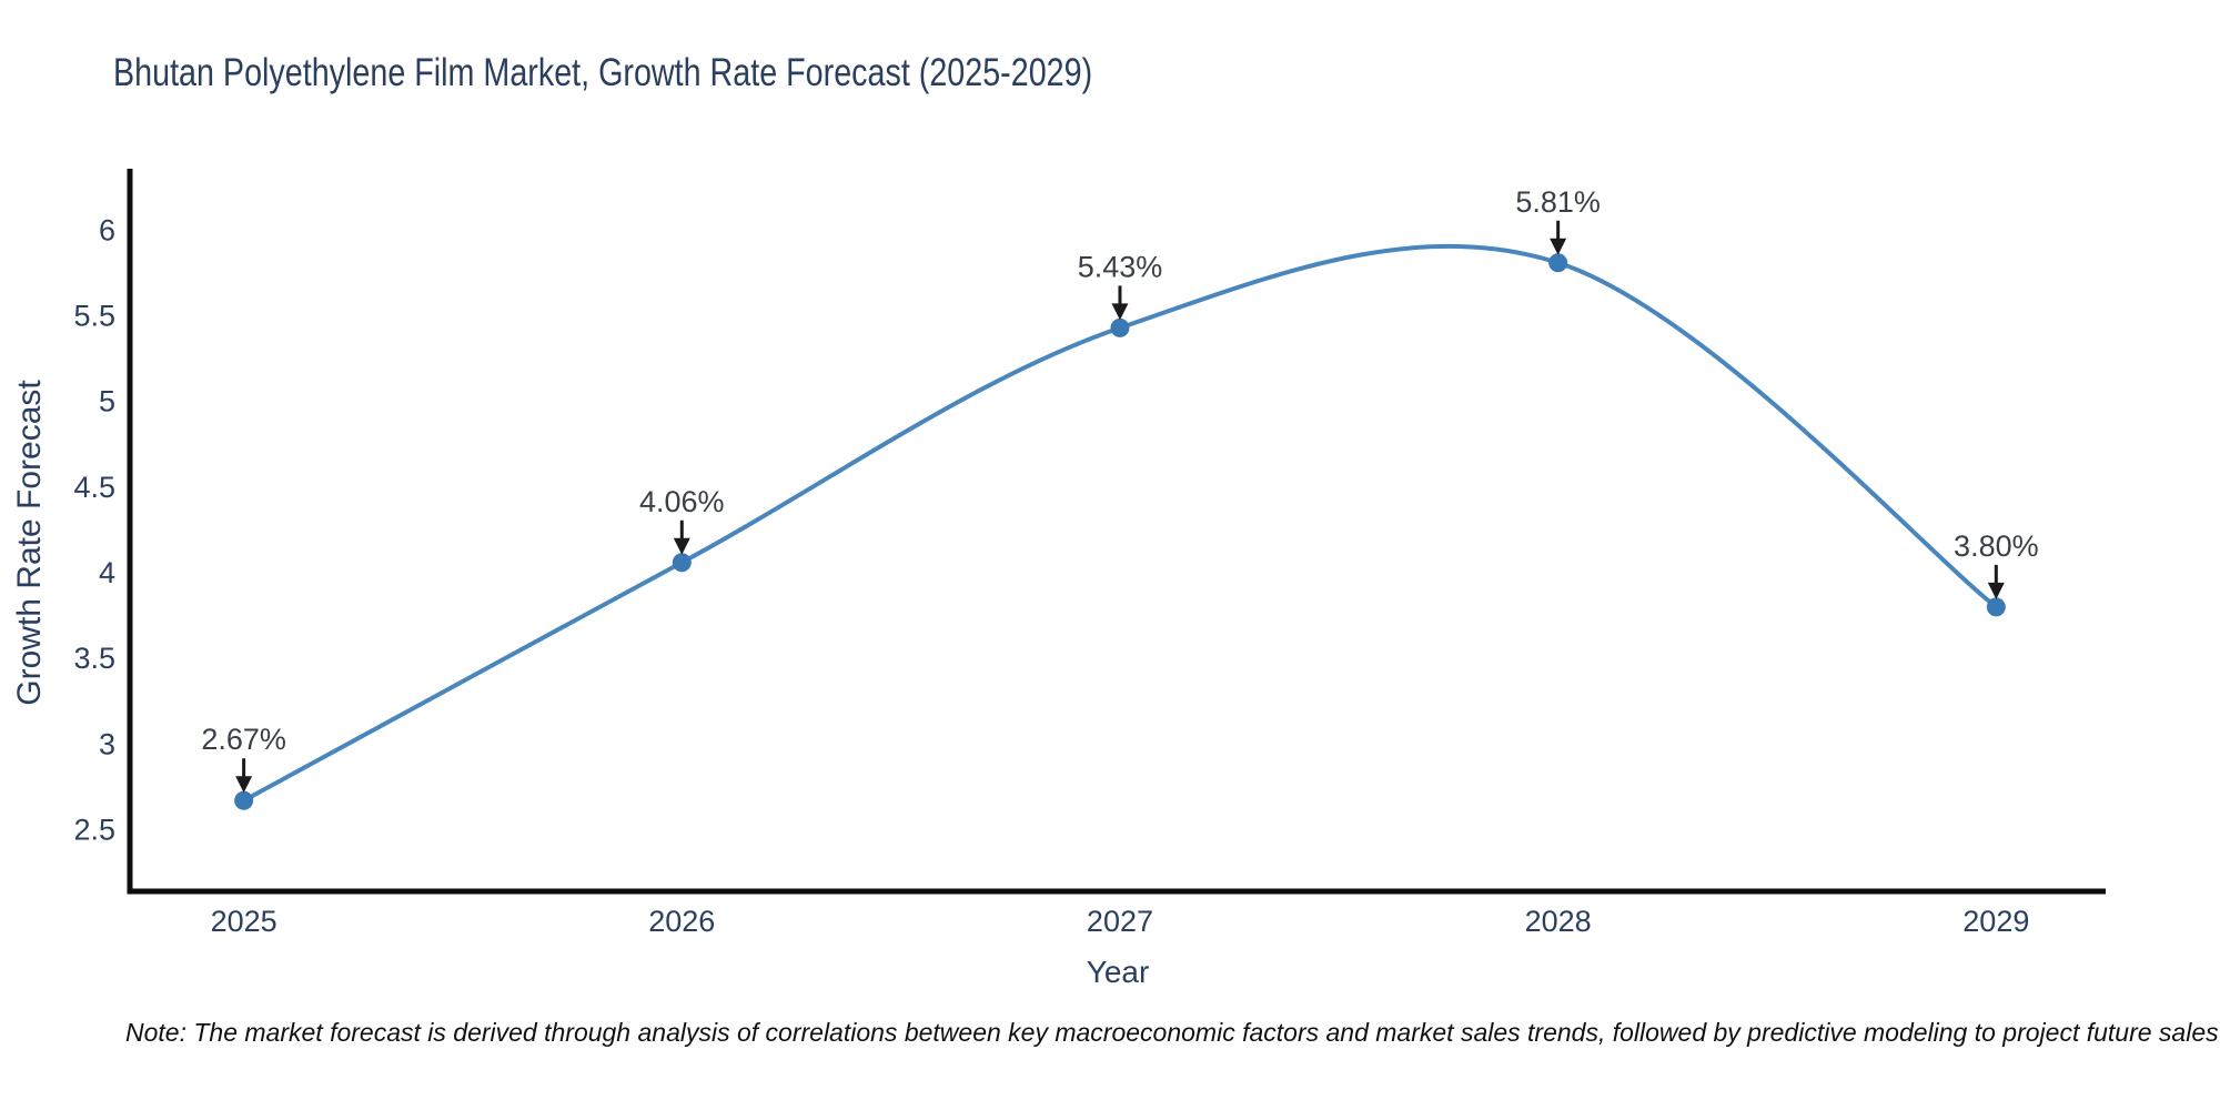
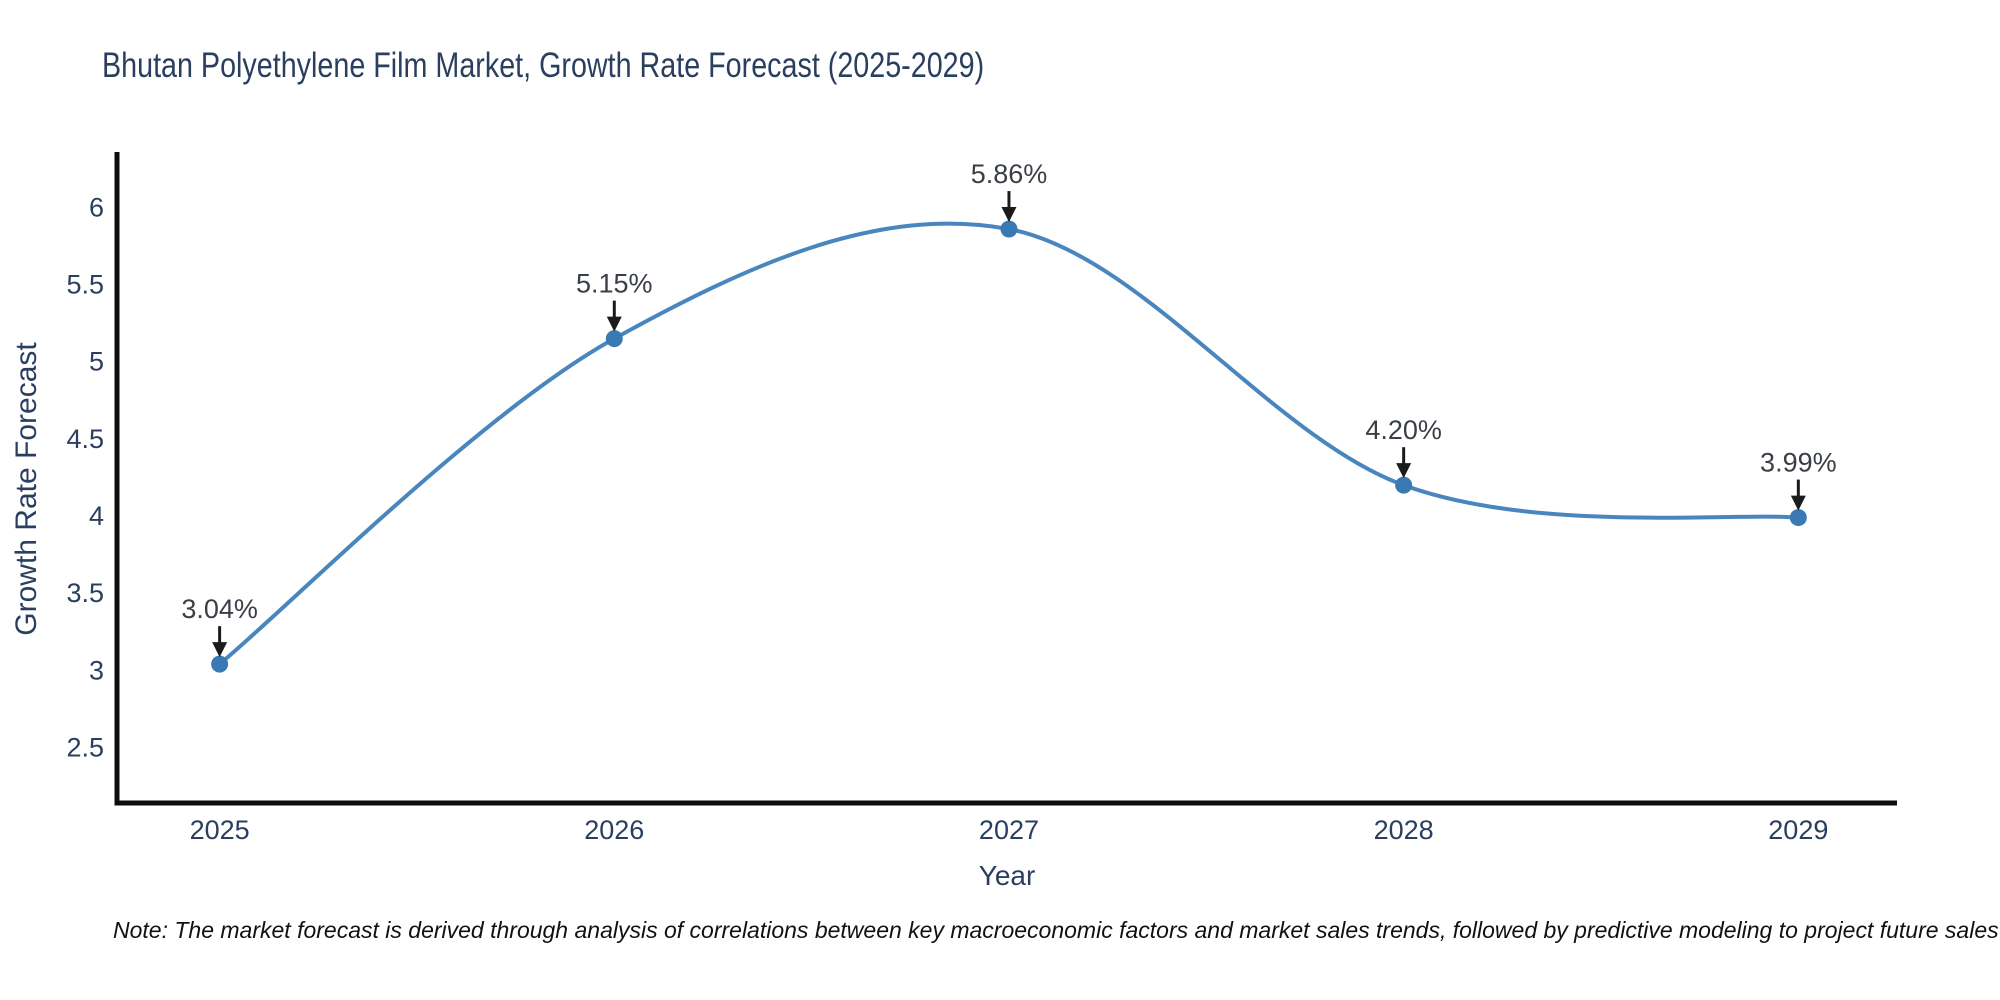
2025: 2.67% -> 3.04%
2026: 4.06% -> 5.15%
2027: 5.43% -> 5.86%
2028: 5.81% -> 4.20%
2029: 3.80% -> 3.99%
